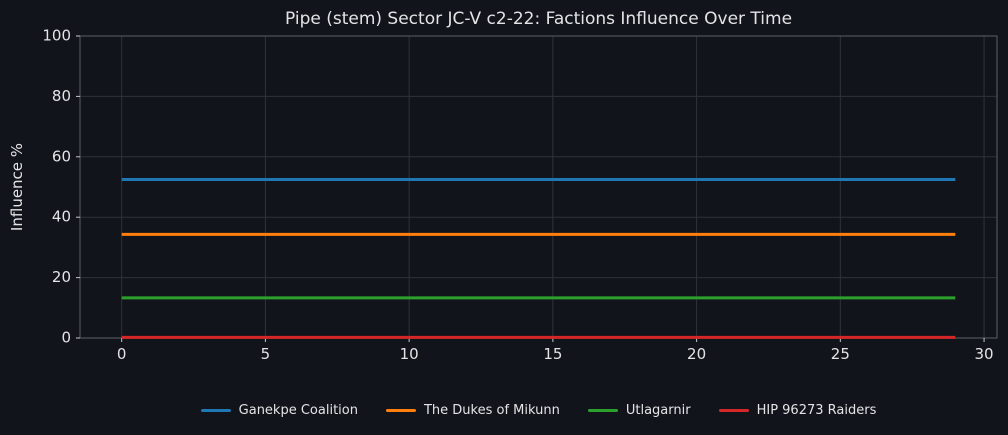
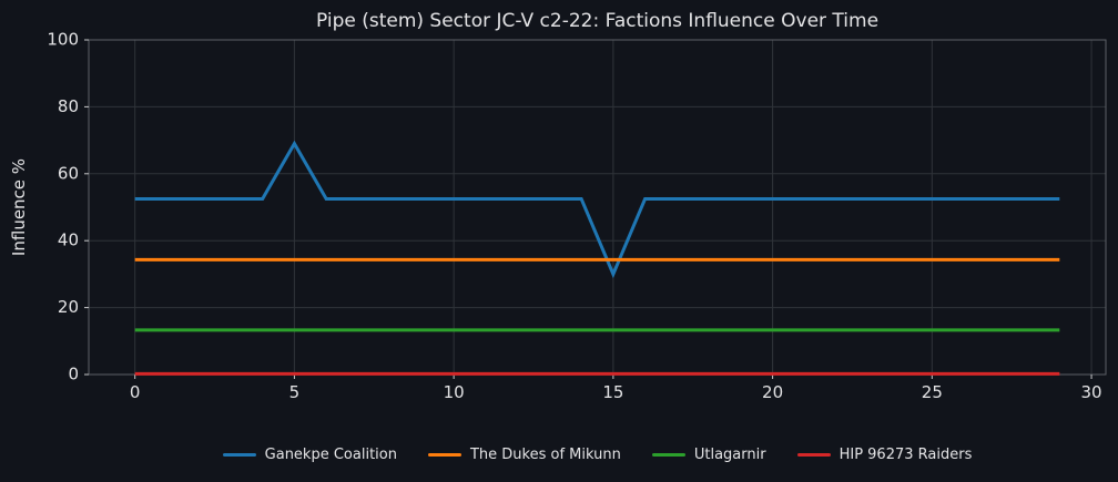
Ganekpe Coalition/5: 52 -> 69
Ganekpe Coalition/15: 52 -> 30
